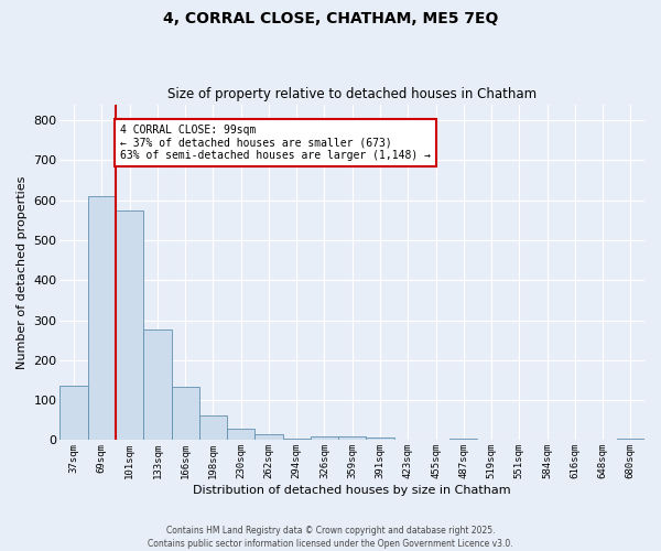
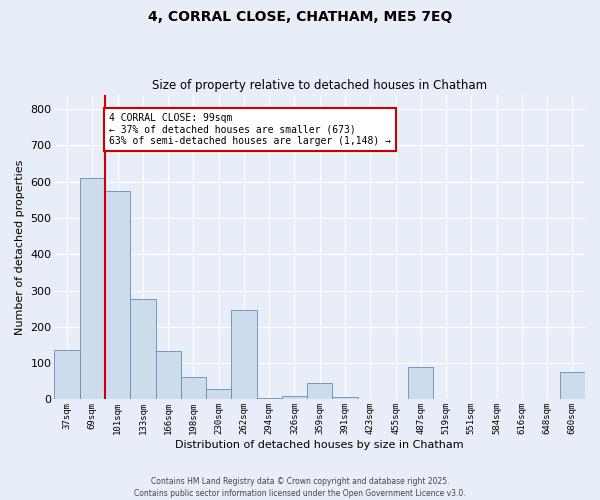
262sqm: 15 -> 245
359sqm: 10 -> 45
487sqm: 5 -> 90
680sqm: 5 -> 75
